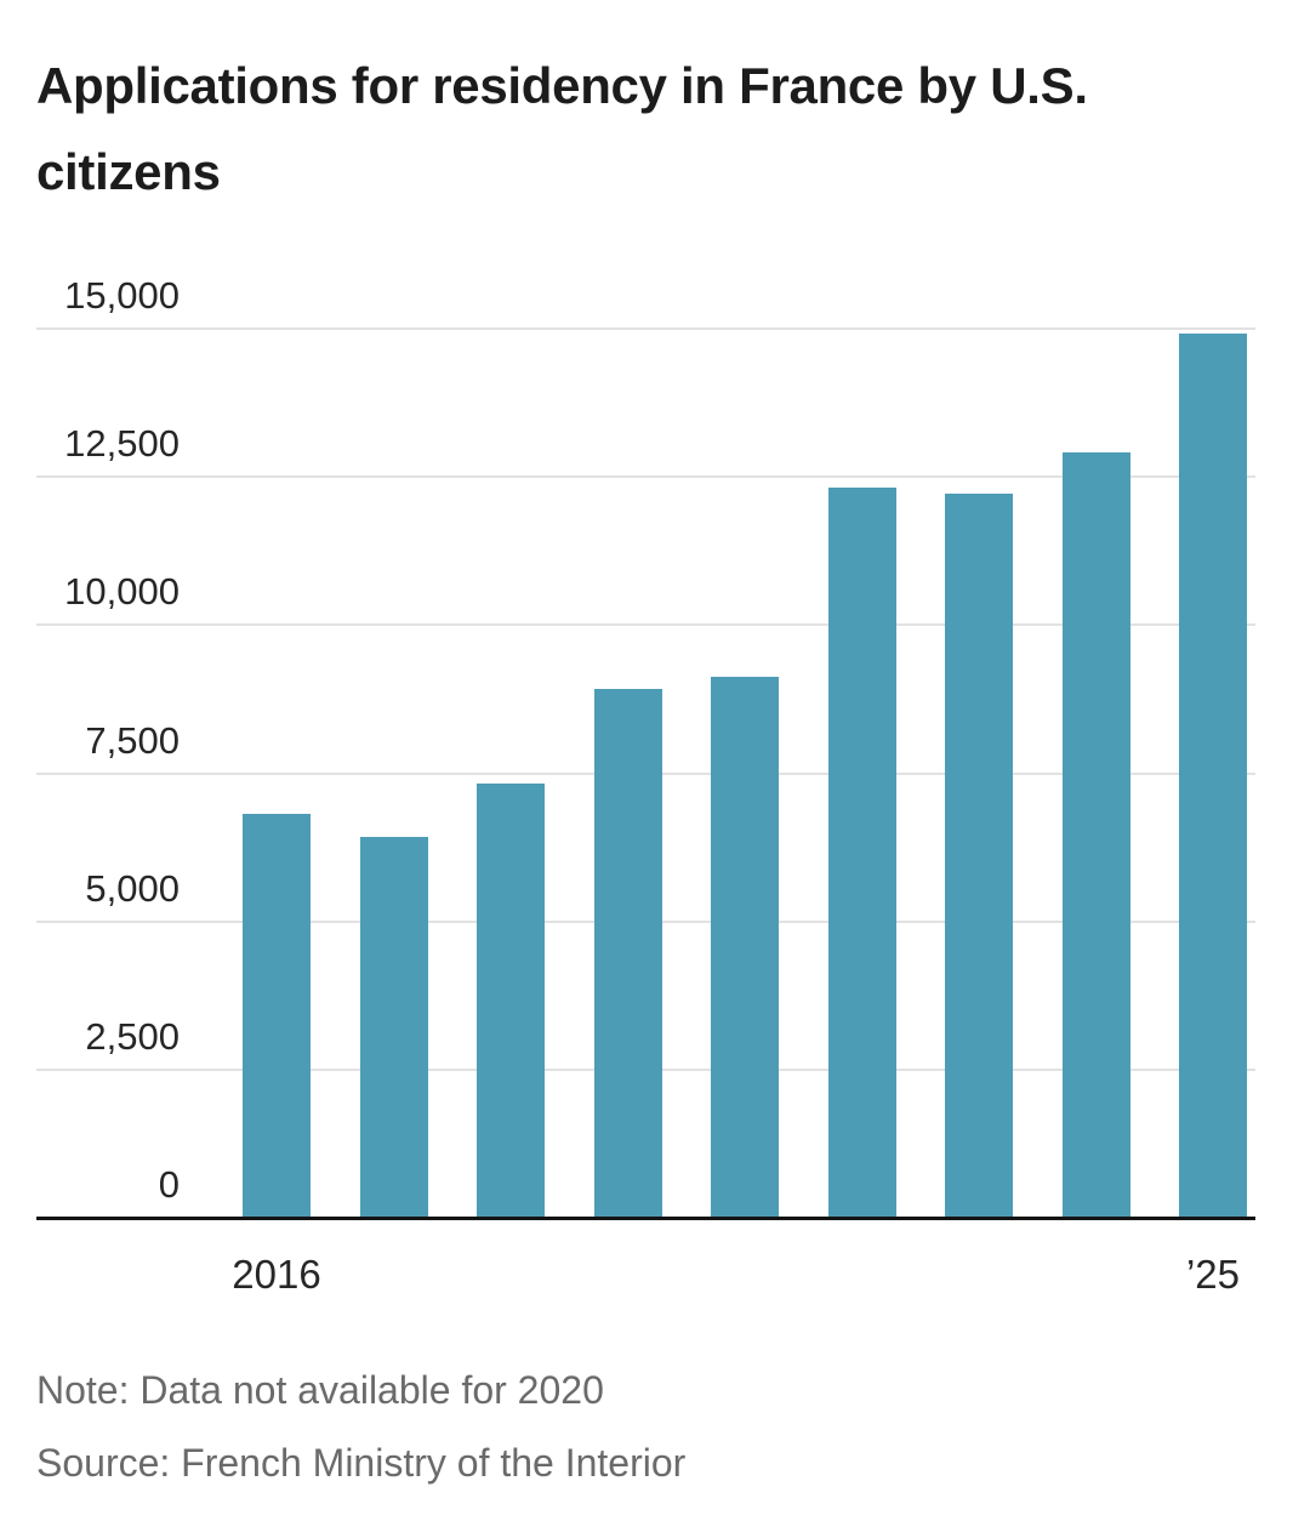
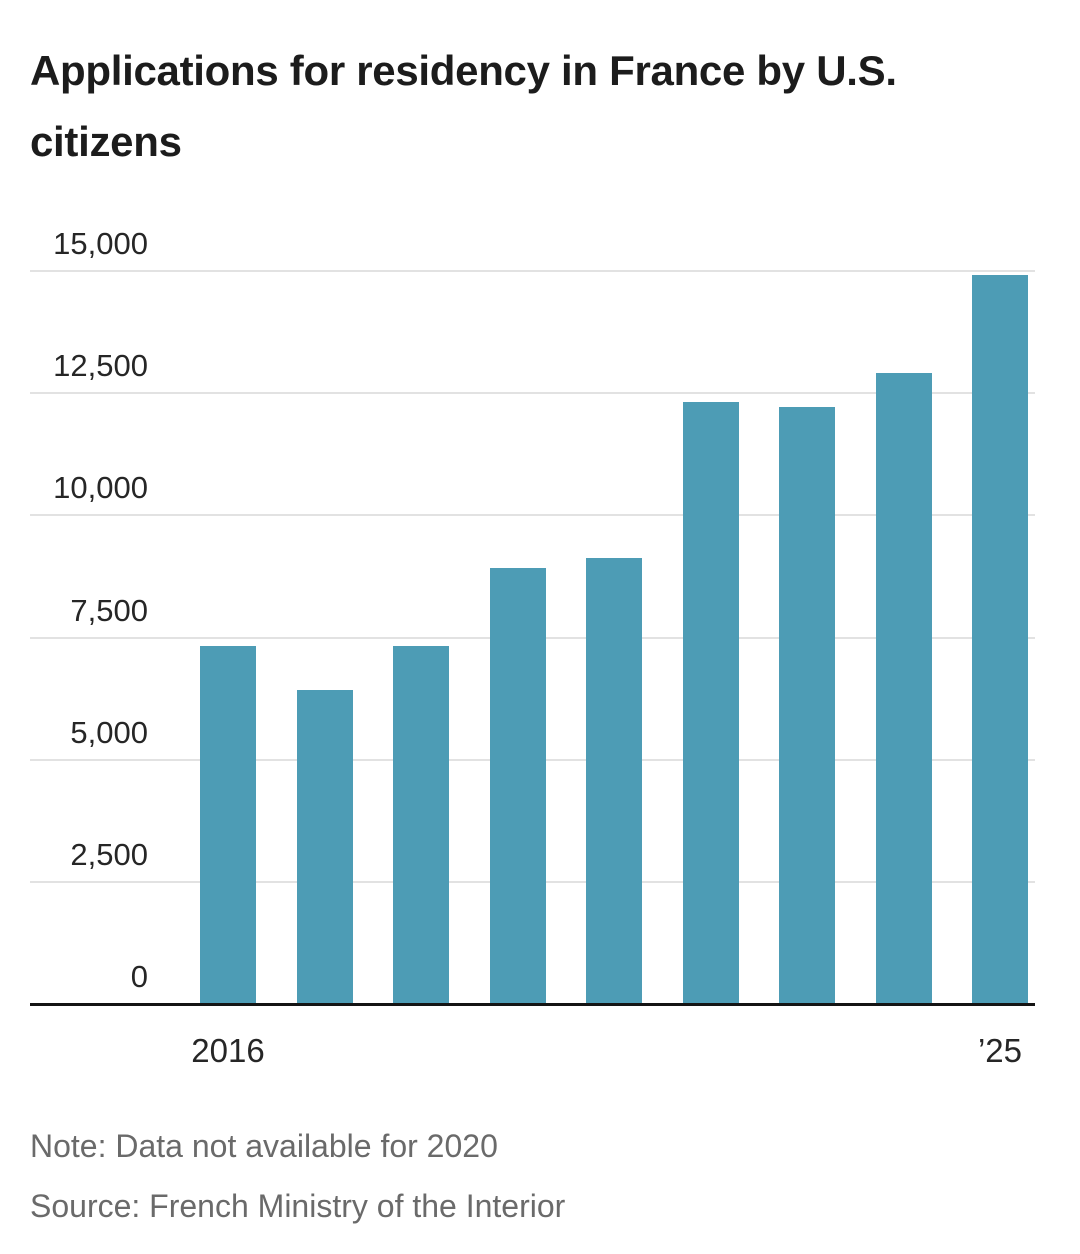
2016: 6800 -> 7300
